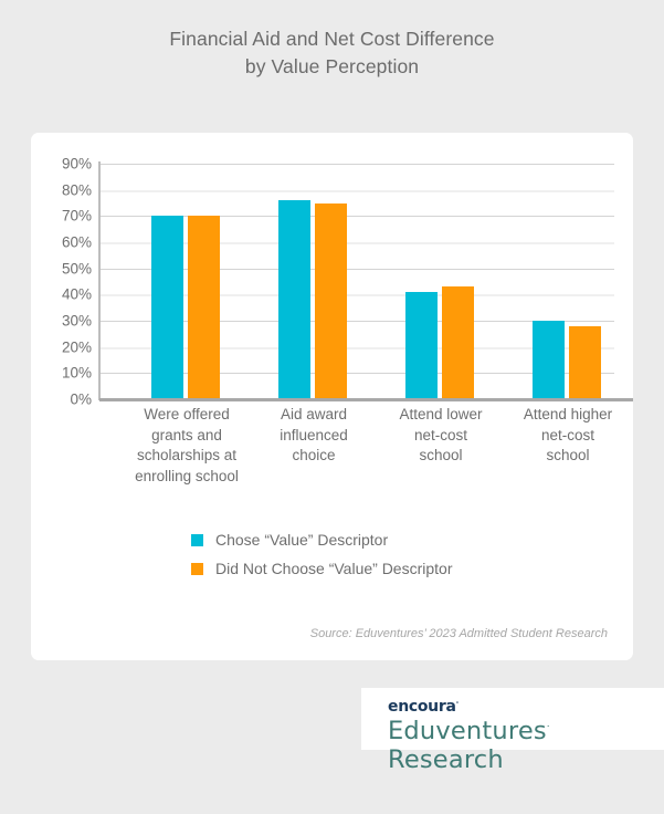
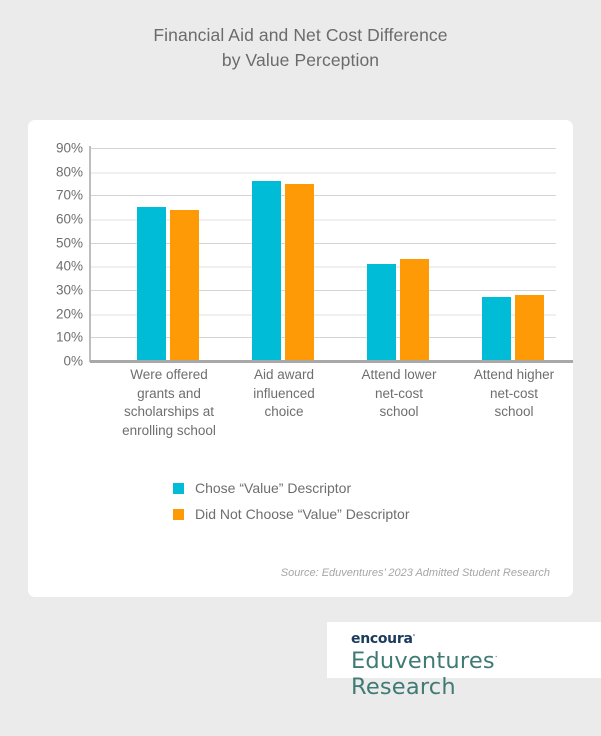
Chose “Value” Descriptor/Were offered grants and scholarships at enrolling school: 70% -> 65%
Did Not Choose “Value” Descriptor/Were offered grants and scholarships at enrolling school: 70% -> 64%
Chose “Value” Descriptor/Attend higher net-cost school: 30% -> 27%
